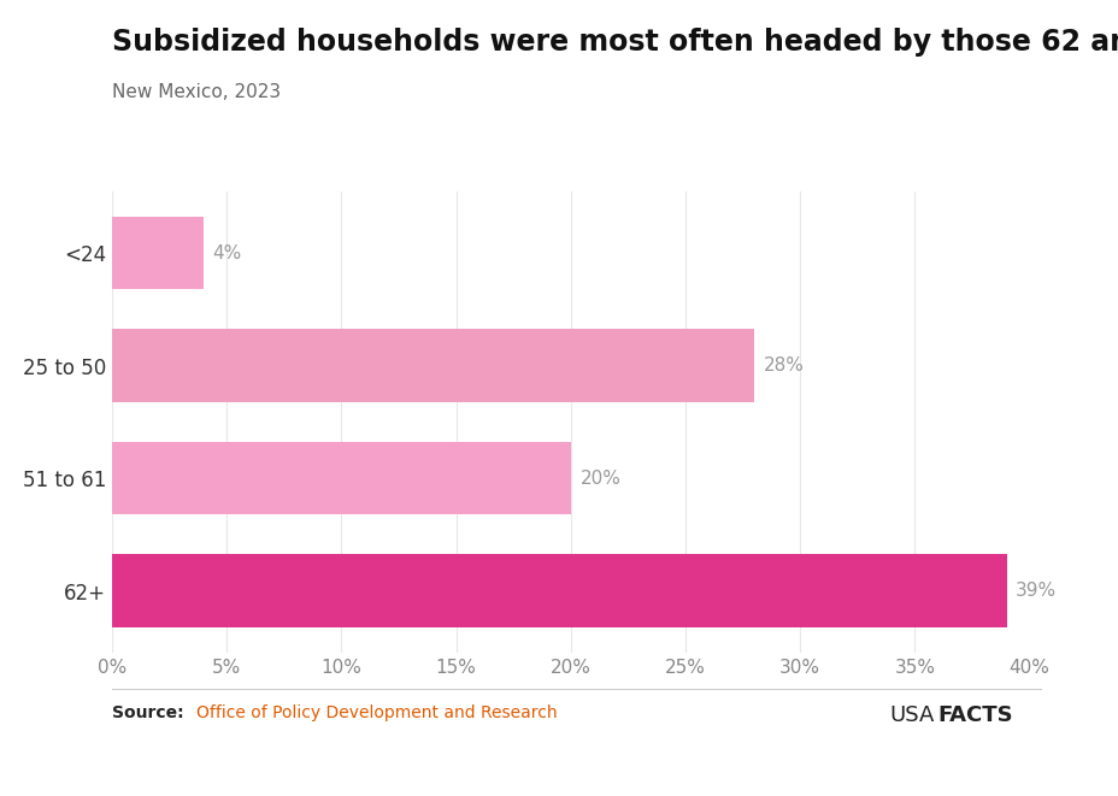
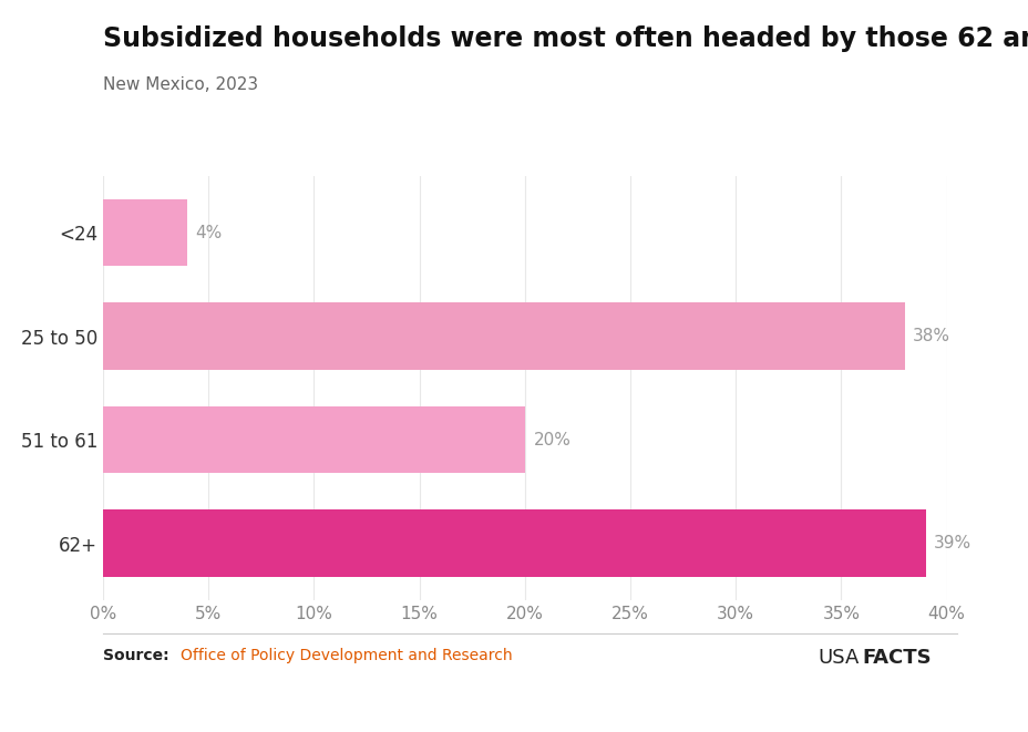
25 to 50: 28% -> 38%
